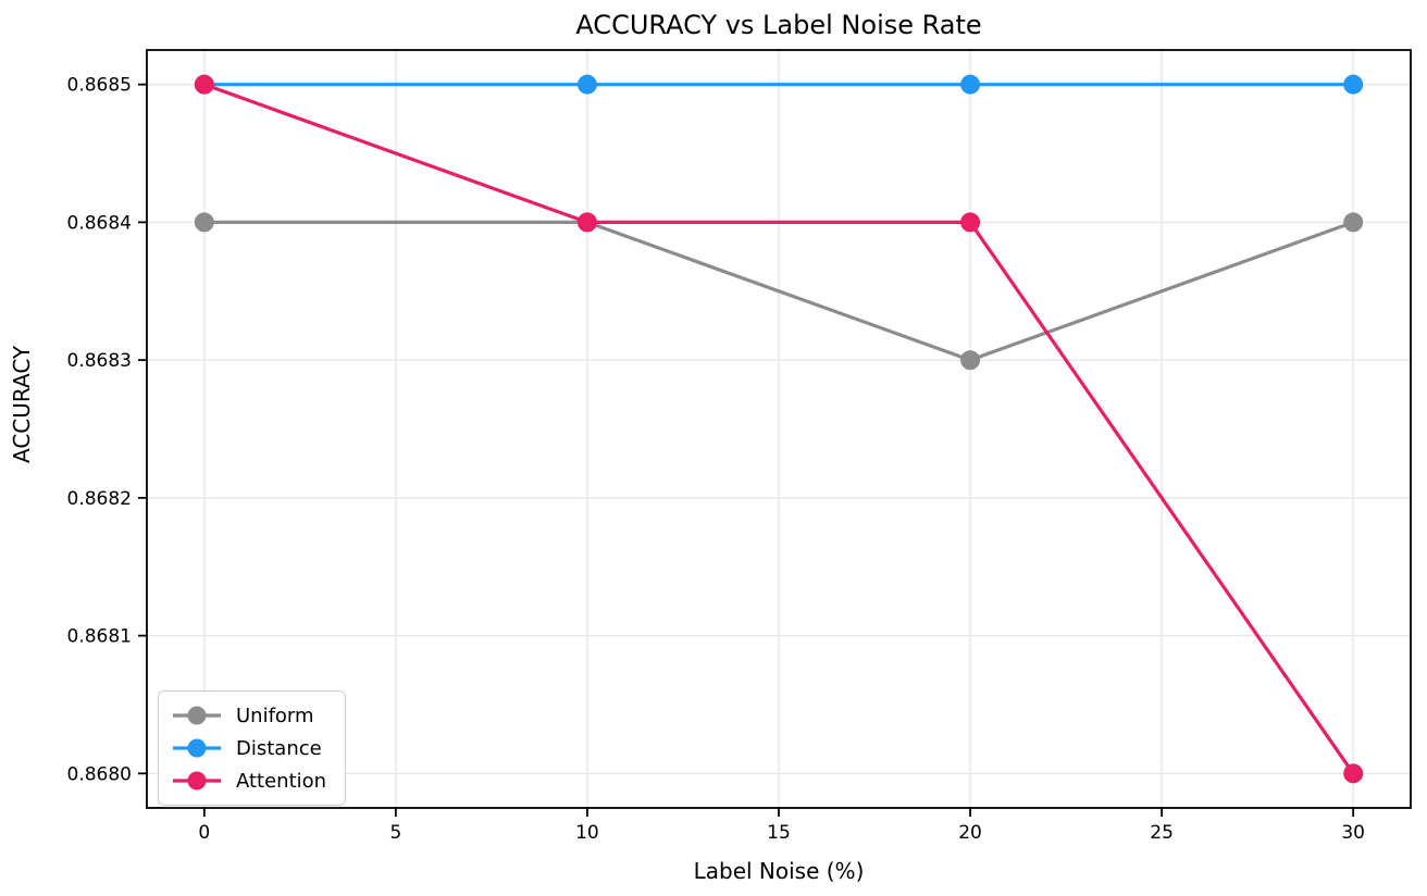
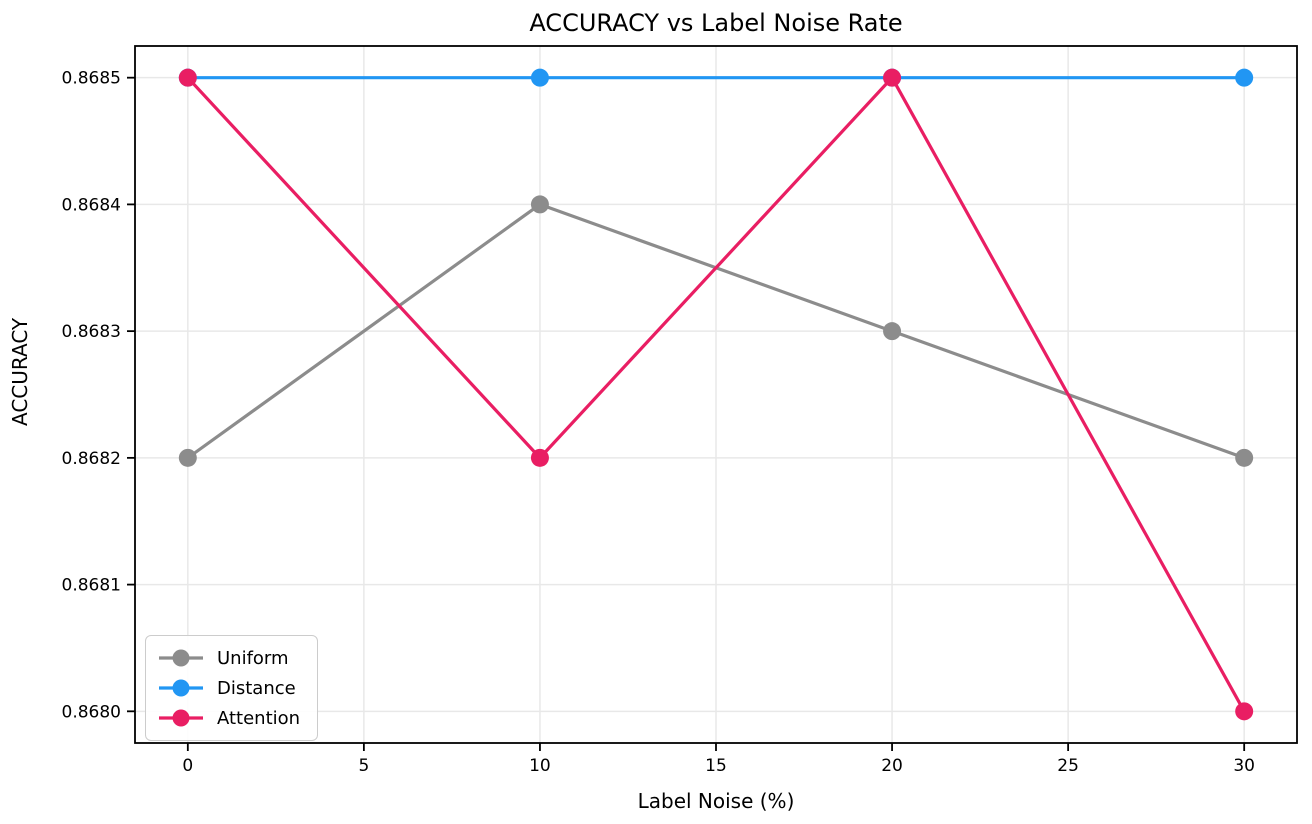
Uniform/0: 0.8684 -> 0.8682
Attention/10: 0.8684 -> 0.8682
Attention/20: 0.8684 -> 0.8685
Uniform/30: 0.8684 -> 0.8682
